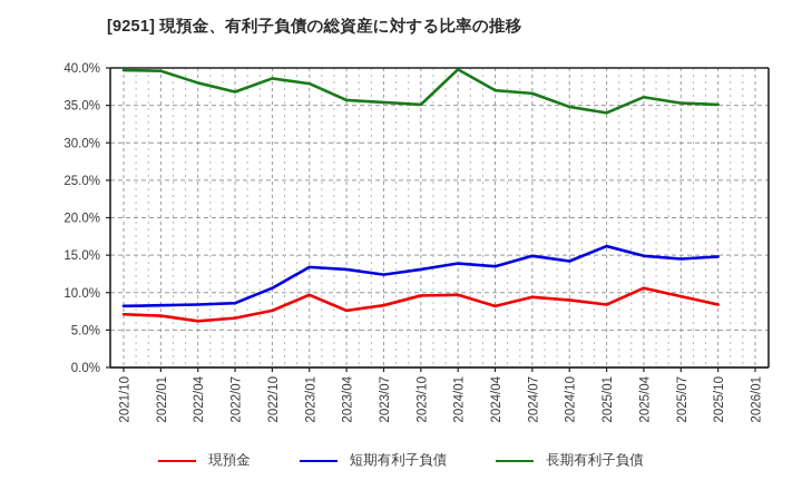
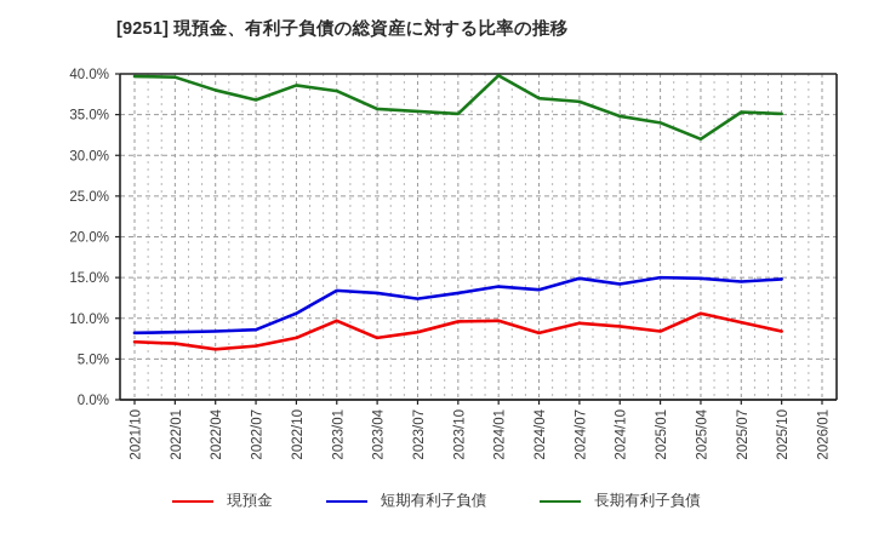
短期有利子負債/2025/01: 16% -> 15%
長期有利子負債/2025/04: 36% -> 32%
